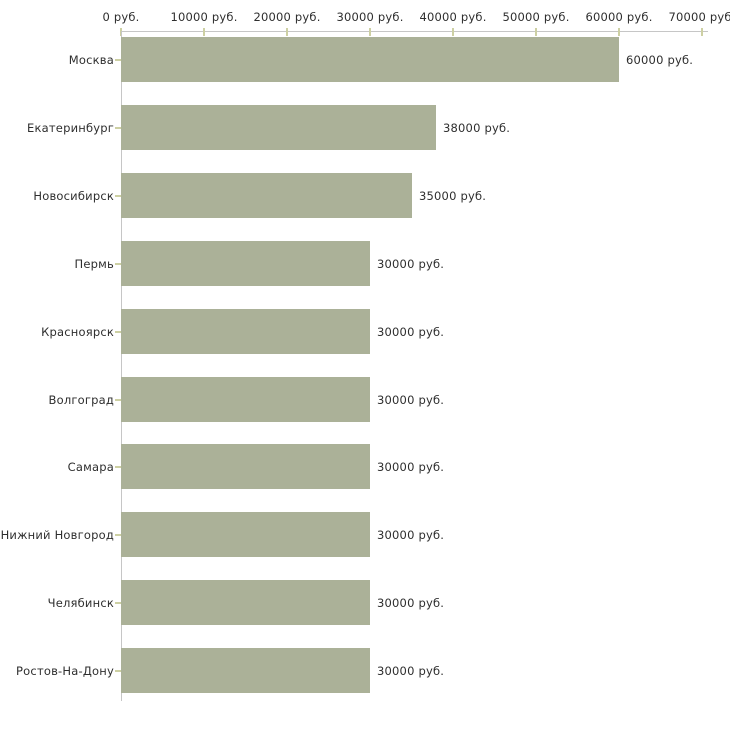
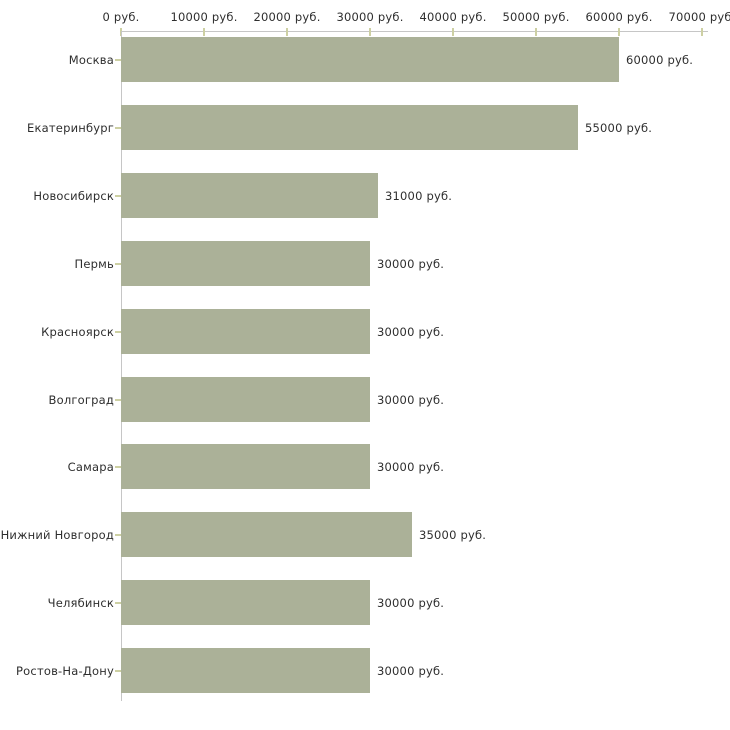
Екатеринбург: 38000 -> 55000
Новосибирск: 35000 -> 31000
Нижний Новгород: 30000 -> 35000
